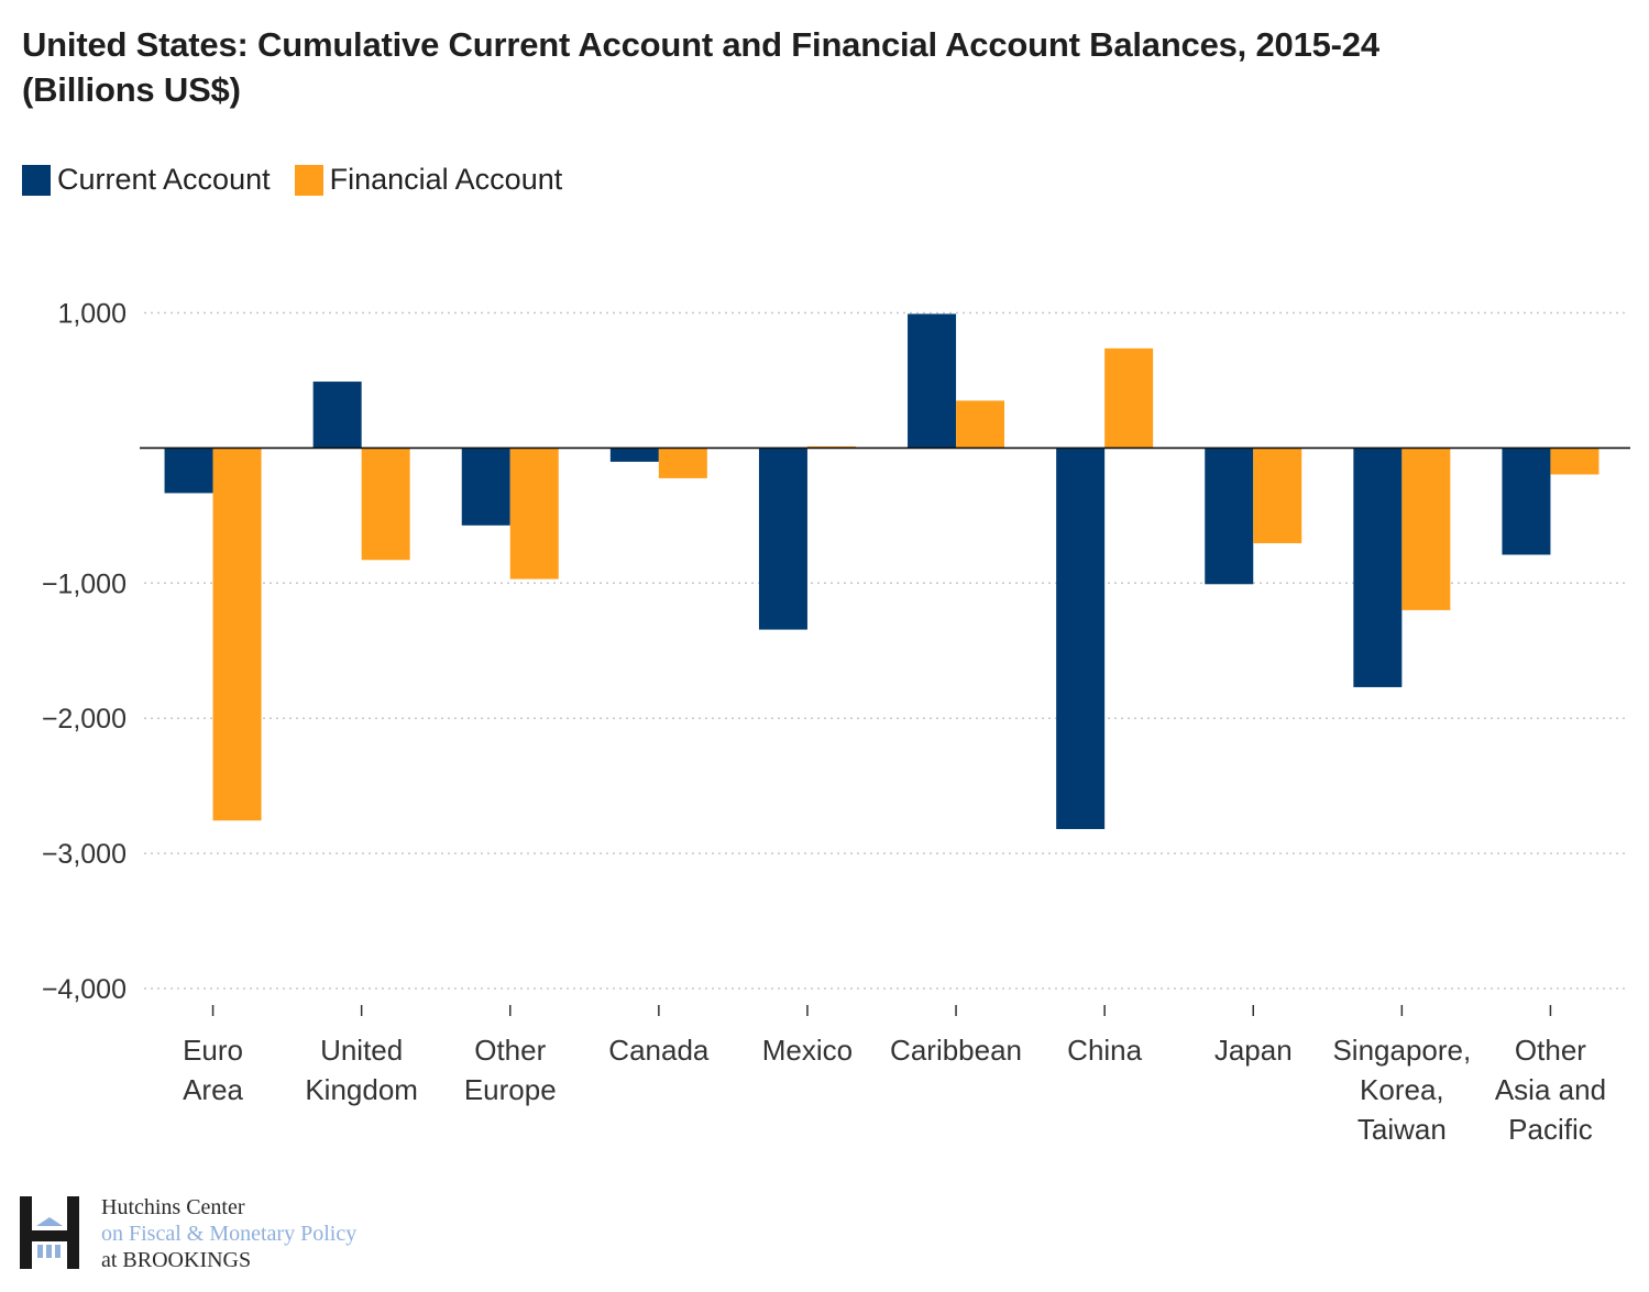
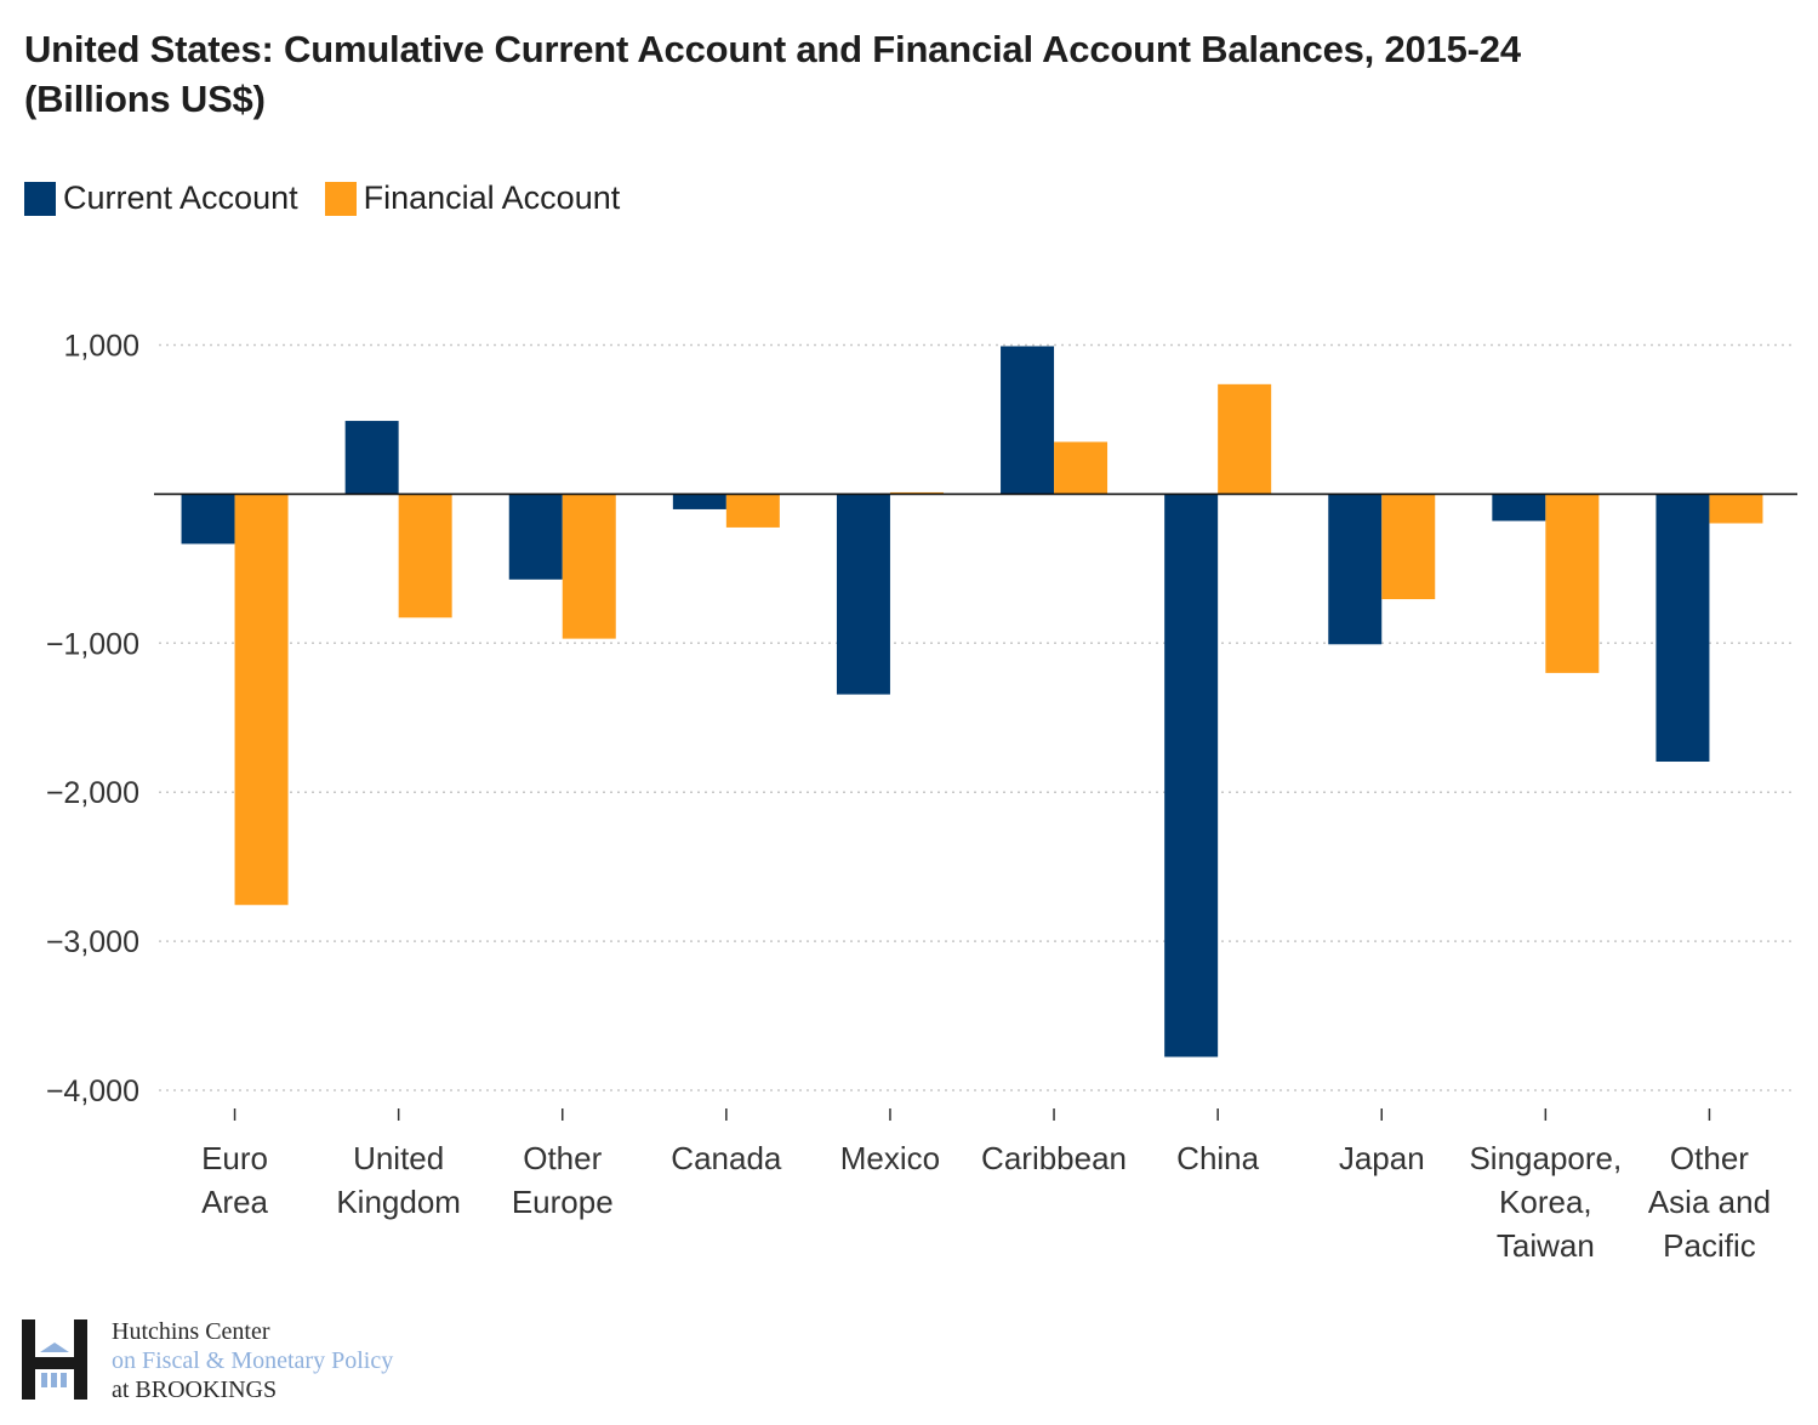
Current Account/China: -2820 -> -3780
Current Account/Singapore, Korea, Taiwan: -1770 -> -180
Current Account/Other Asia and Pacific: -790 -> -1800
